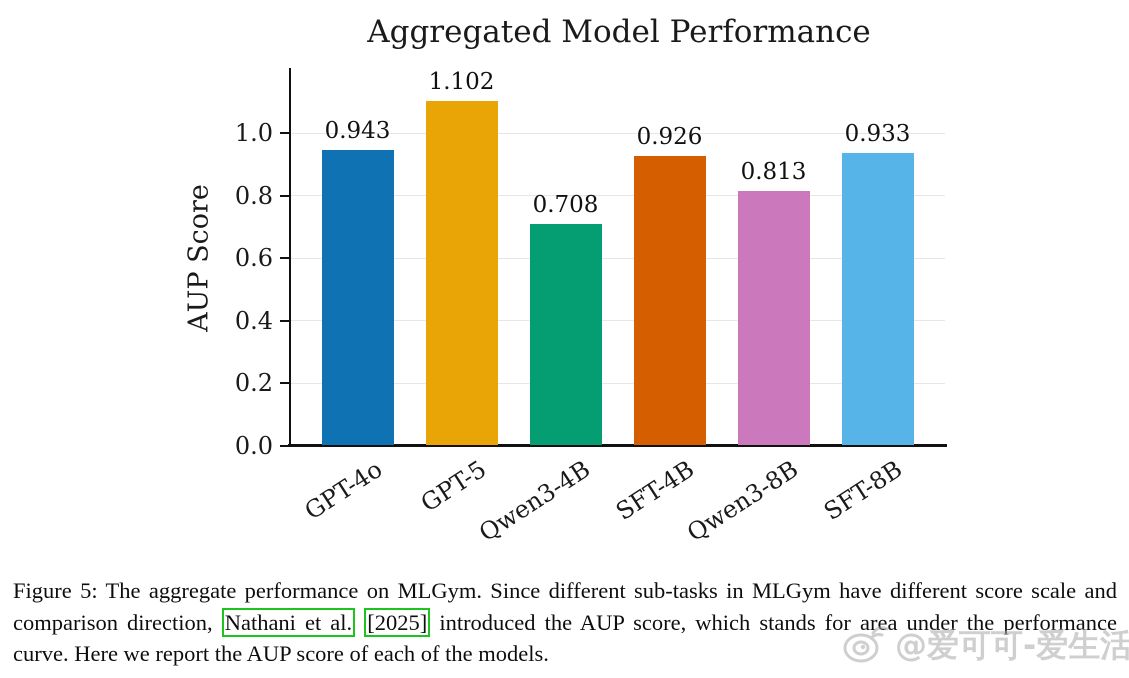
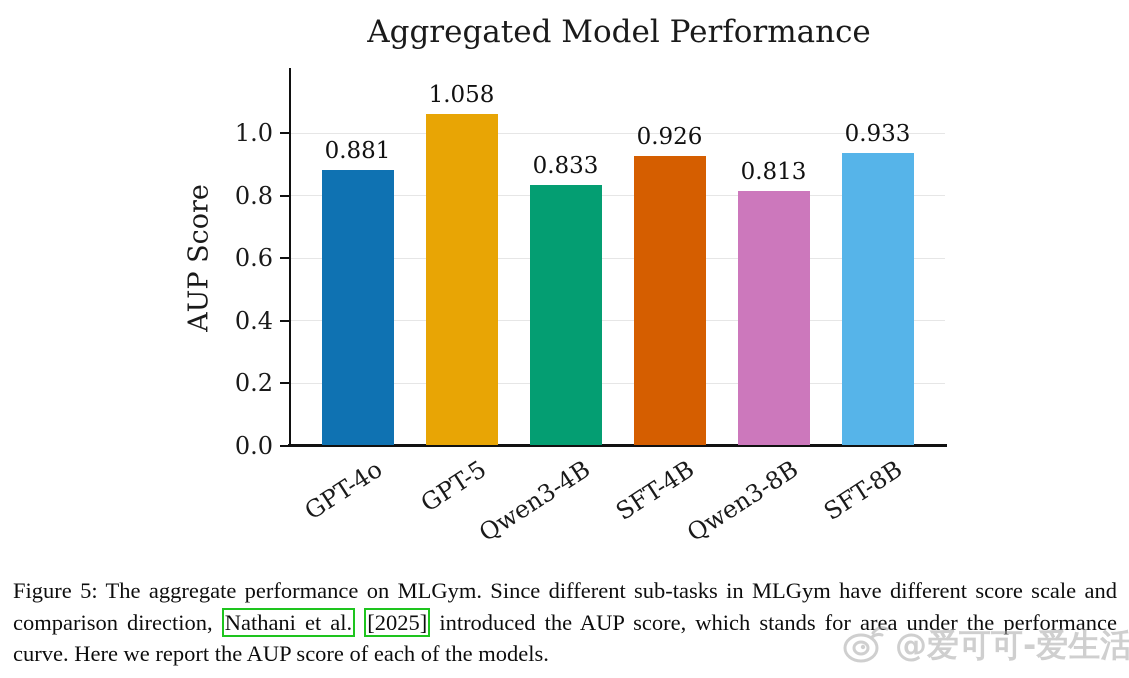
GPT-4o: 0.943 -> 0.881
GPT-5: 1.102 -> 1.058
Qwen3-4B: 0.708 -> 0.833
